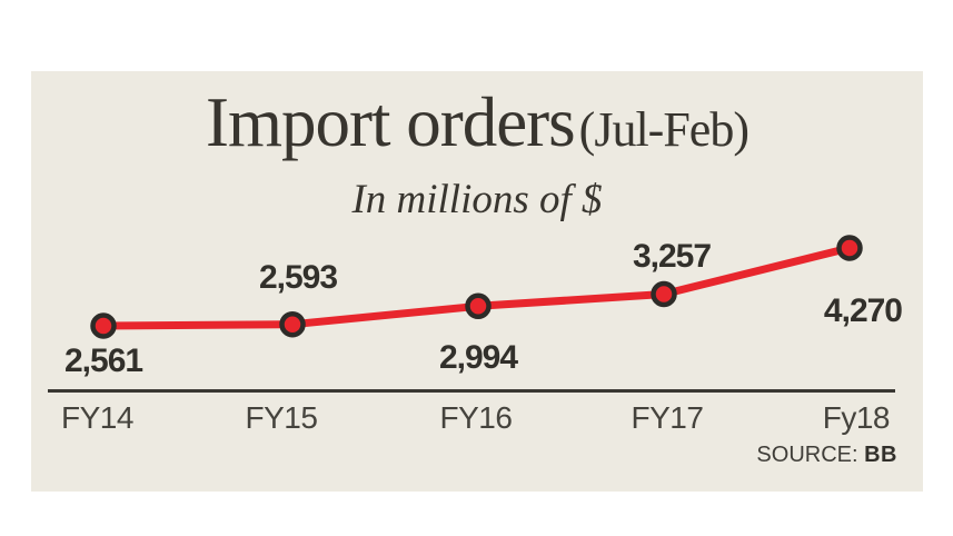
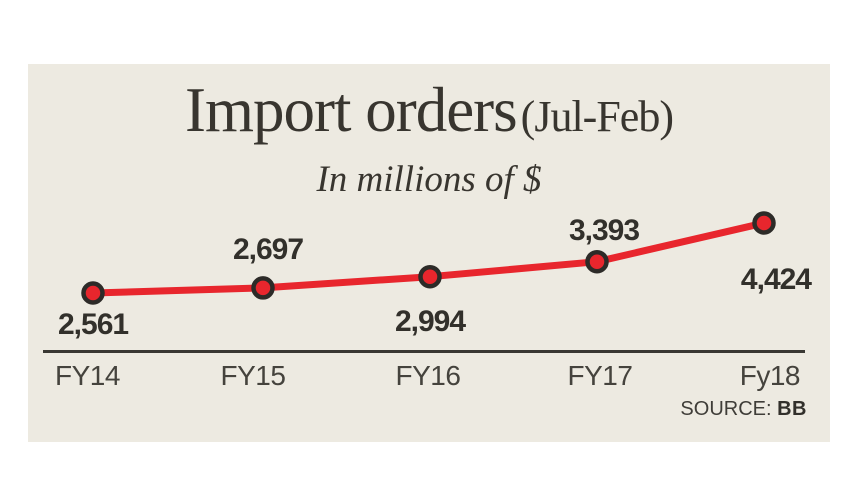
FY15: 2,593 -> 2,697
FY17: 3,257 -> 3,393
Fy18: 4,270 -> 4,424
